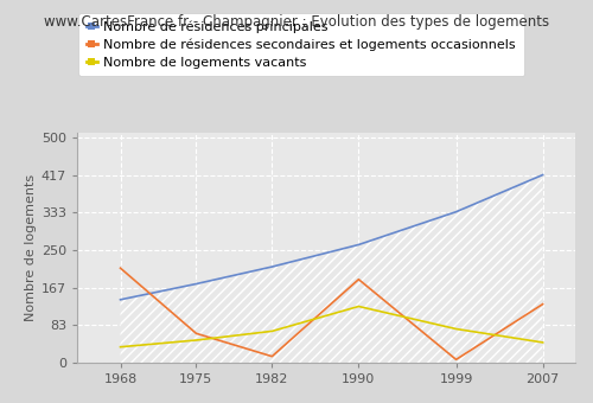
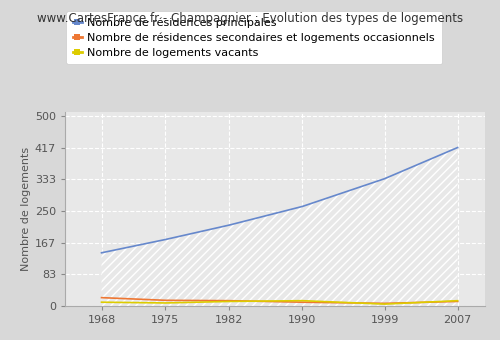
Nombre de résidences secondaires et logements occasionnels/1968: 210 -> 22
Nombre de logements vacants/1968: 35 -> 10
Nombre de résidences secondaires et logements occasionnels/1975: 65 -> 15
Nombre de logements vacants/1975: 50 -> 8
Nombre de logements vacants/1982: 70 -> 12
Nombre de résidences secondaires et logements occasionnels/1990: 185 -> 10
Nombre de logements vacants/1990: 125 -> 14
Nombre de logements vacants/1999: 75 -> 5
Nombre de résidences secondaires et logements occasionnels/2007: 130 -> 12
Nombre de logements vacants/2007: 45 -> 14
